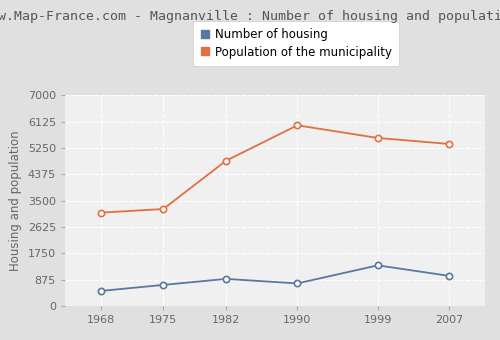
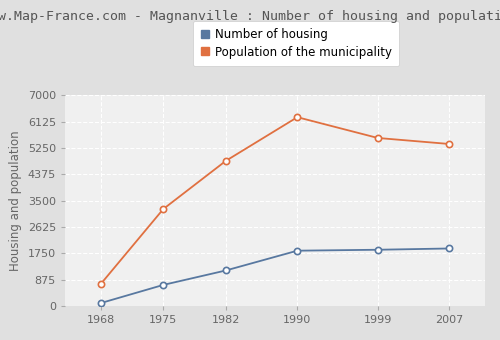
Number of housing/1968: 500 -> 100
Population of the municipality/1968: 3100 -> 730
Number of housing/1982: 900 -> 1180
Number of housing/1990: 750 -> 1840
Population of the municipality/1990: 6000 -> 6270
Number of housing/1999: 1350 -> 1870
Number of housing/2007: 1000 -> 1910
